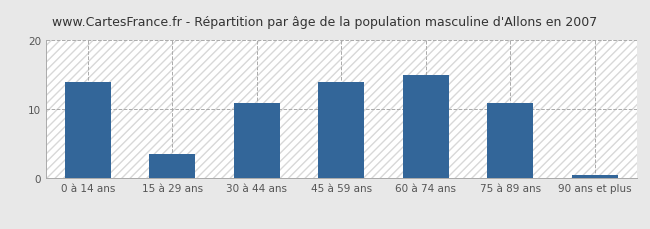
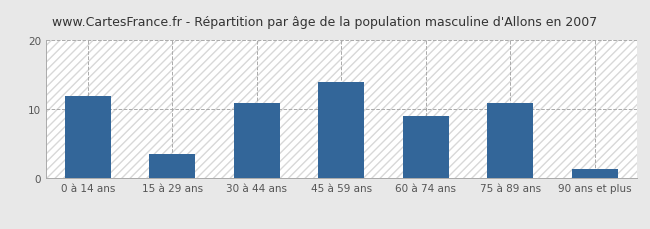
0 à 14 ans: 14.0 -> 12.0
60 à 74 ans: 15.0 -> 9.0
90 ans et plus: 0.5 -> 1.4
